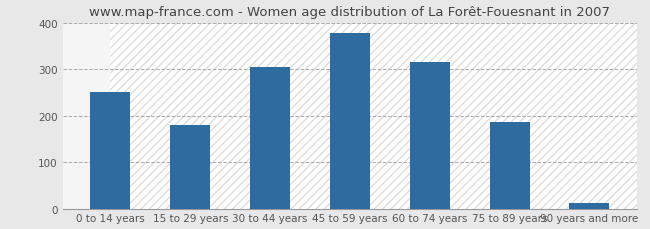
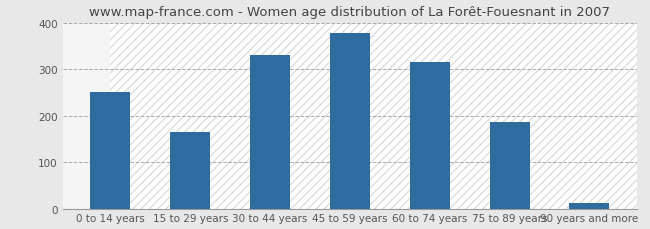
15 to 29 years: 180 -> 165
30 to 44 years: 305 -> 330
